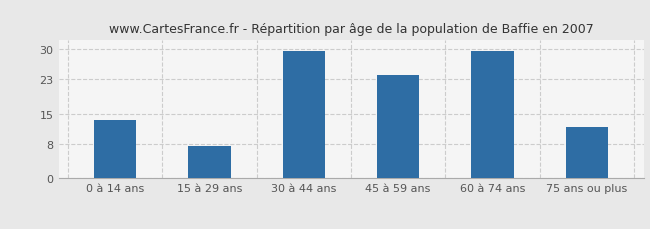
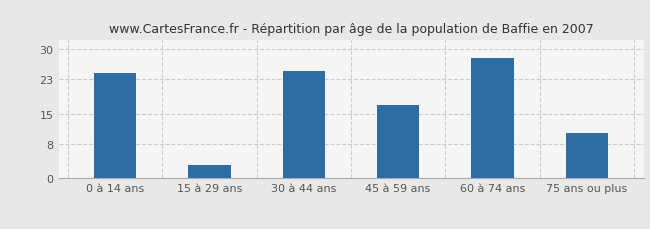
0 à 14 ans: 13.5 -> 24.5
15 à 29 ans: 7.5 -> 3.0
30 à 44 ans: 29.5 -> 25.0
45 à 59 ans: 24.0 -> 17.0
60 à 74 ans: 29.5 -> 28.0
75 ans ou plus: 12.0 -> 10.5
